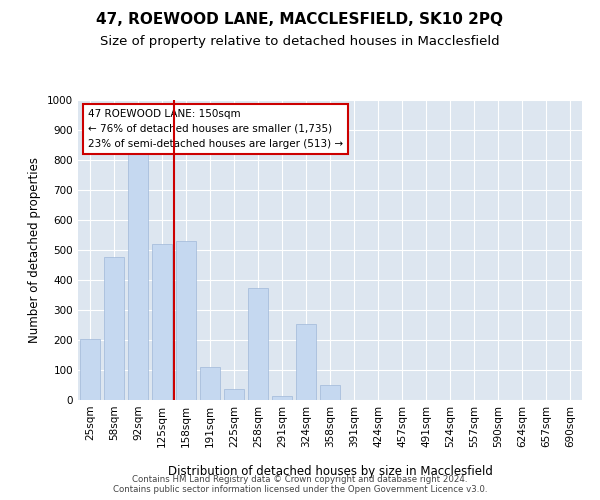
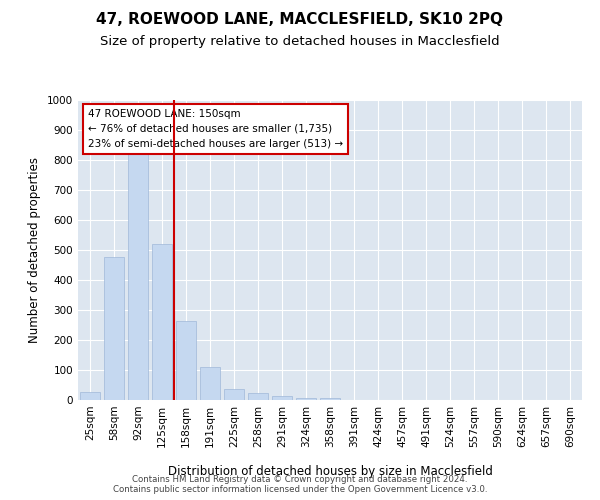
25sqm: 205 -> 28
158sqm: 530 -> 265
258sqm: 375 -> 22
324sqm: 255 -> 7
358sqm: 50 -> 7
